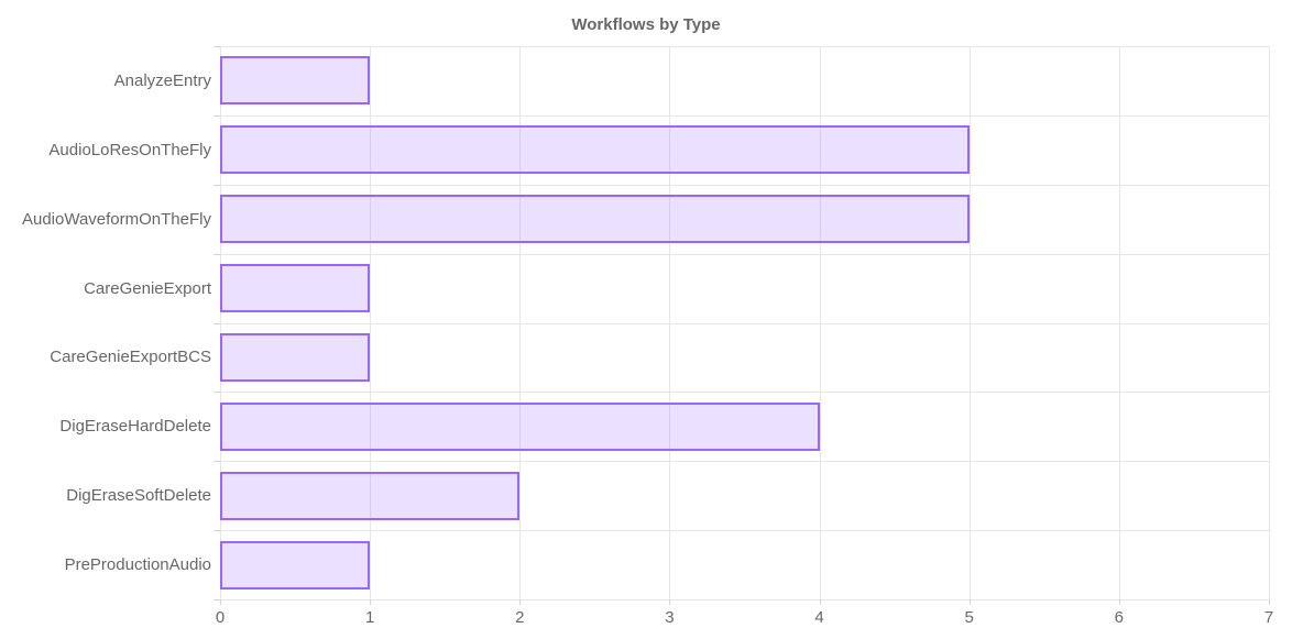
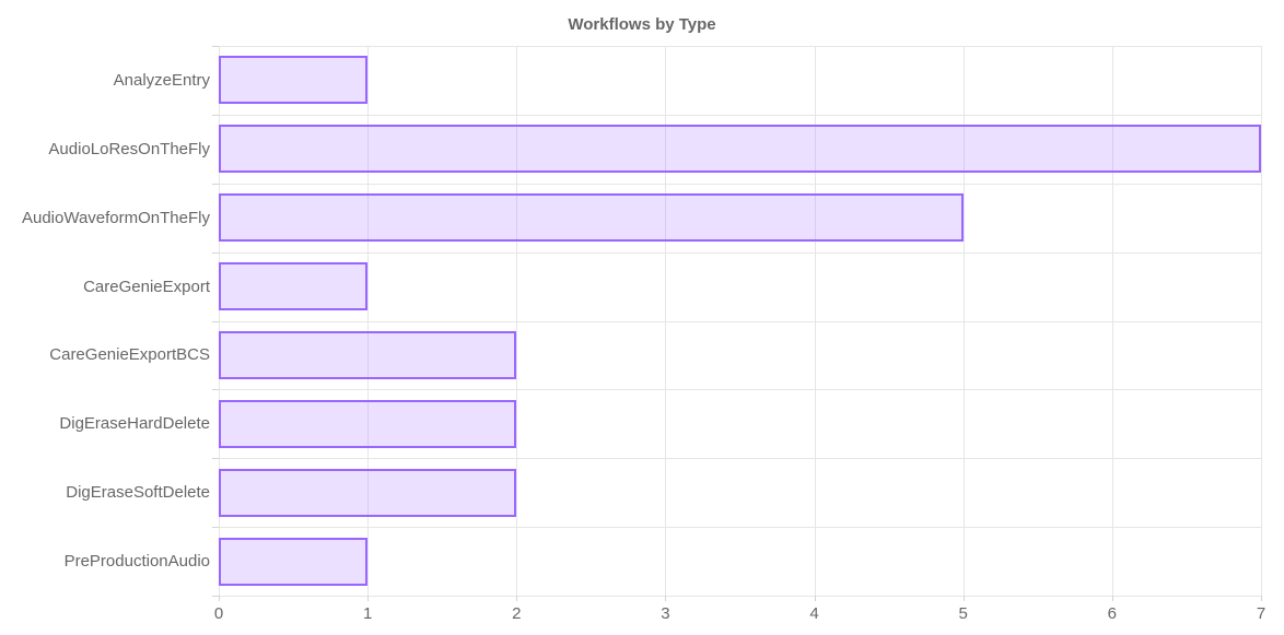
AudioLoResOnTheFly: 5 -> 7
CareGenieExportBCS: 1 -> 2
DigEraseHardDelete: 4 -> 2
